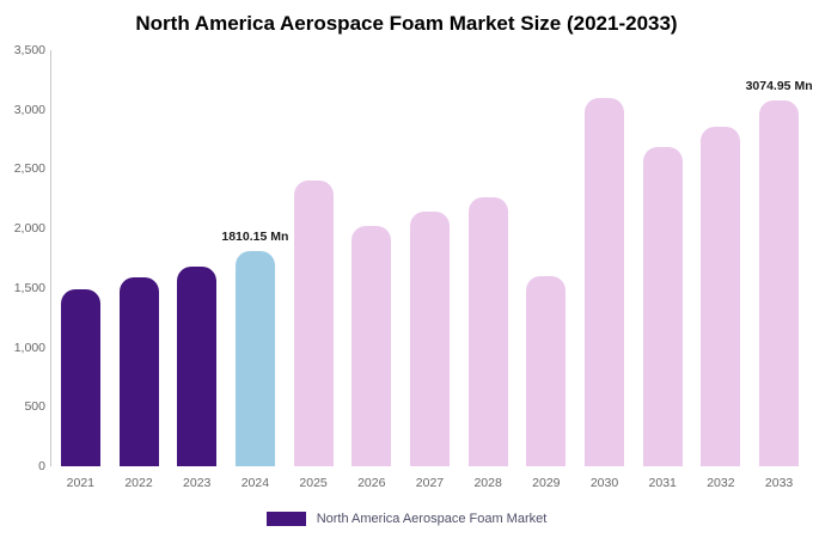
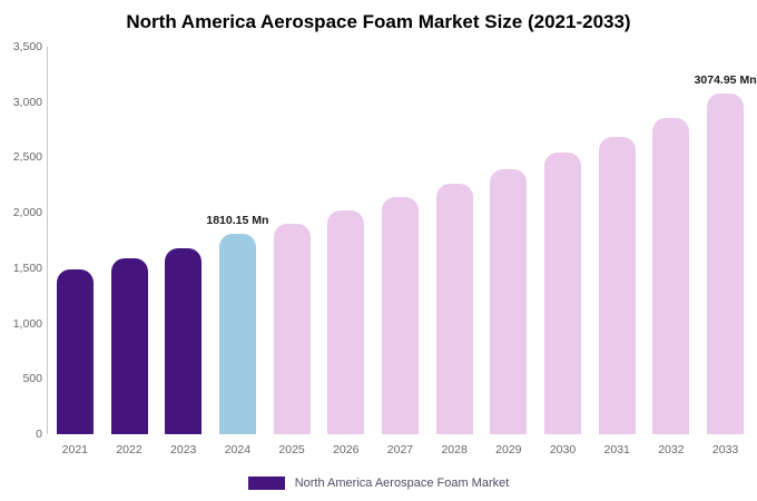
2025: 2400 -> 1900
2029: 1600 -> 2400
2030: 3100 -> 2500
